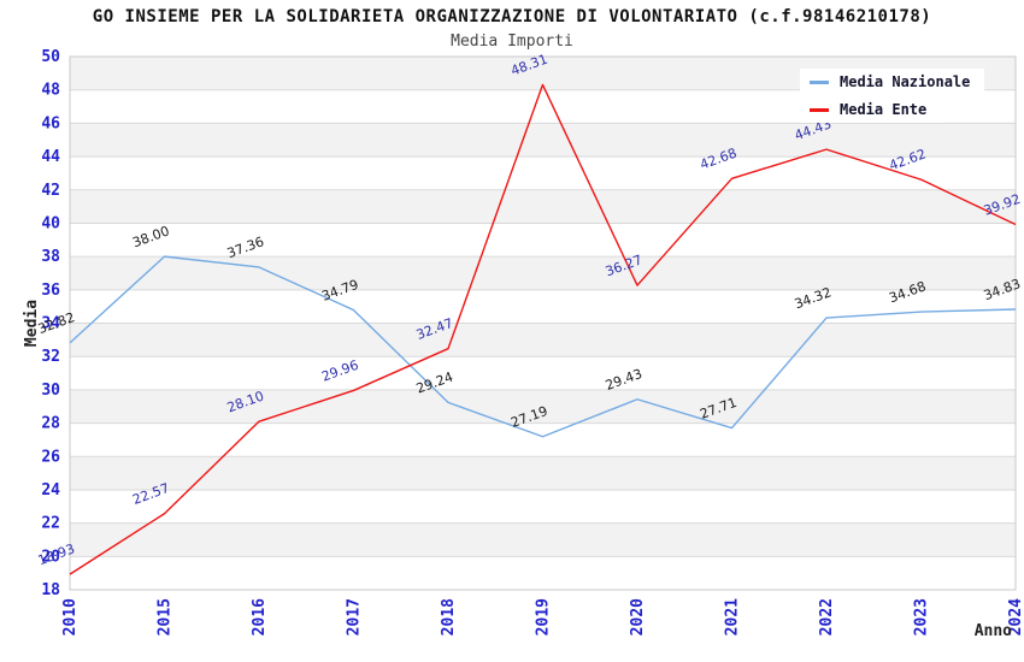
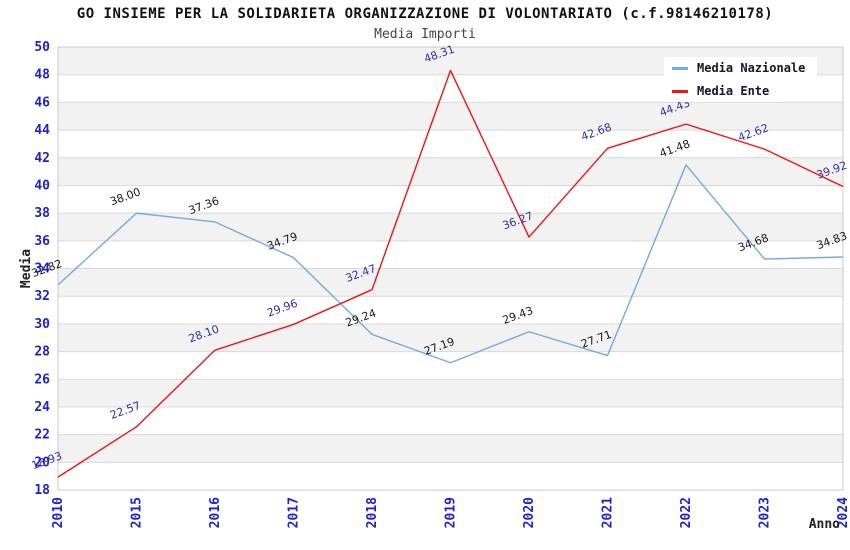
Media Nazionale/2022: 34.32 -> 41.48
